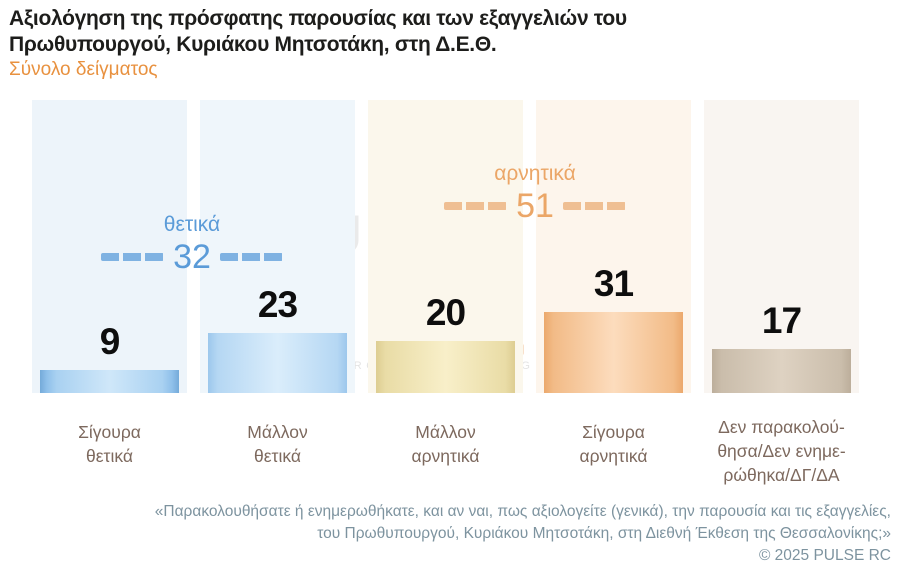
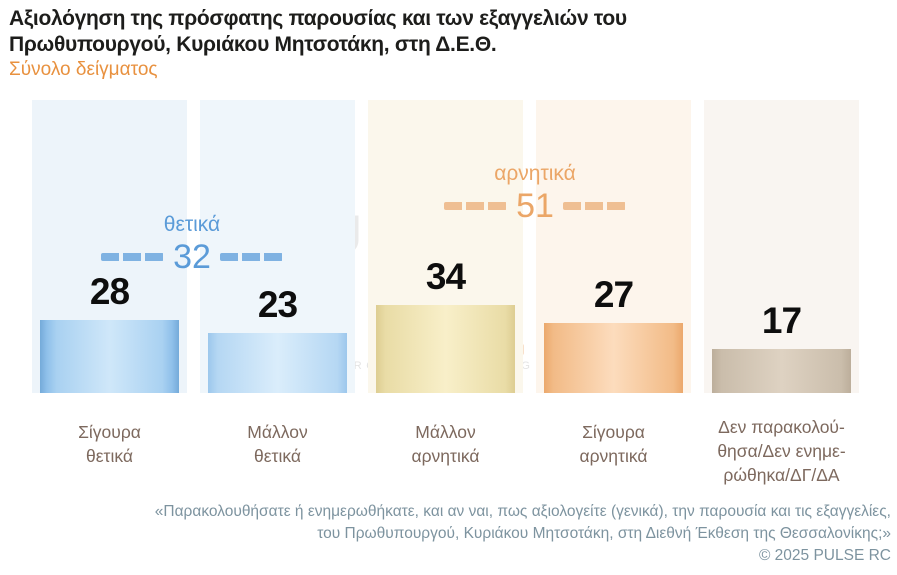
Σίγουρα θετικά: 9 -> 28
Μάλλον αρνητικά: 20 -> 34
Σίγουρα αρνητικά: 31 -> 27
